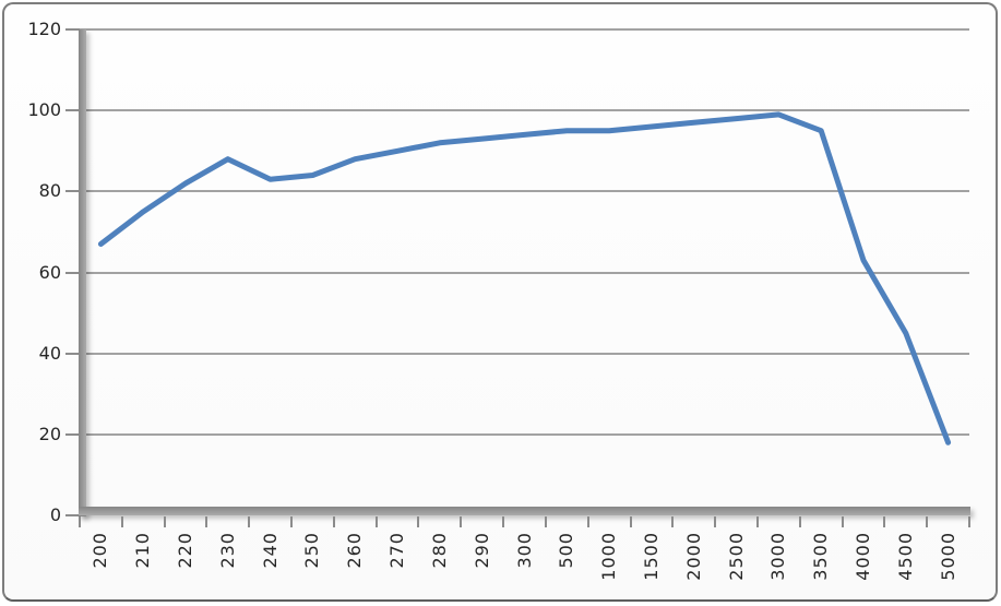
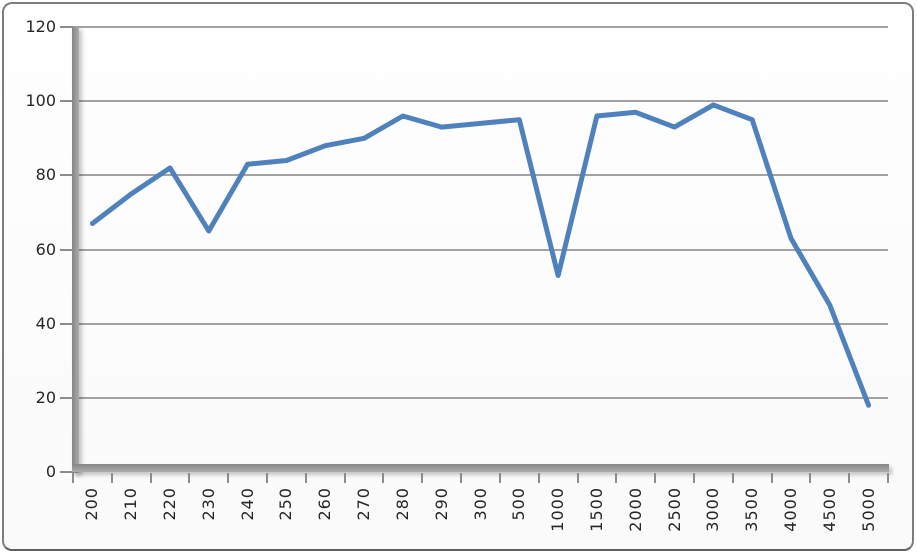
230: 88 -> 65
280: 92 -> 96
1000: 95 -> 53
2500: 98 -> 93
